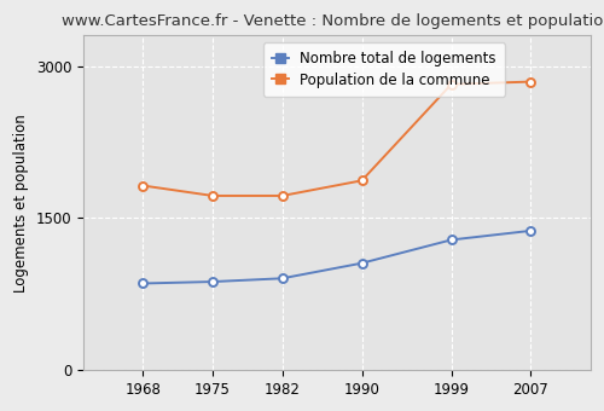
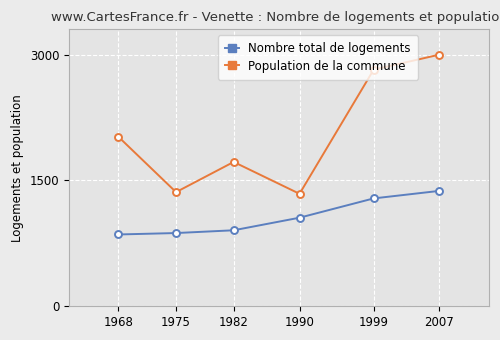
Population de la commune/1968: 1820 -> 2020
Population de la commune/1975: 1720 -> 1360
Population de la commune/1990: 1870 -> 1340
Population de la commune/2007: 2840 -> 3000
